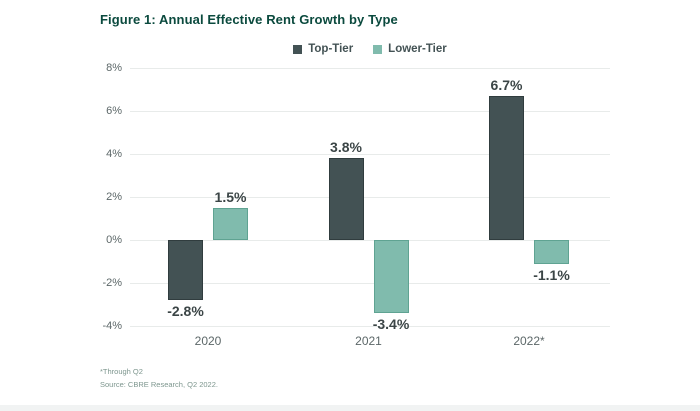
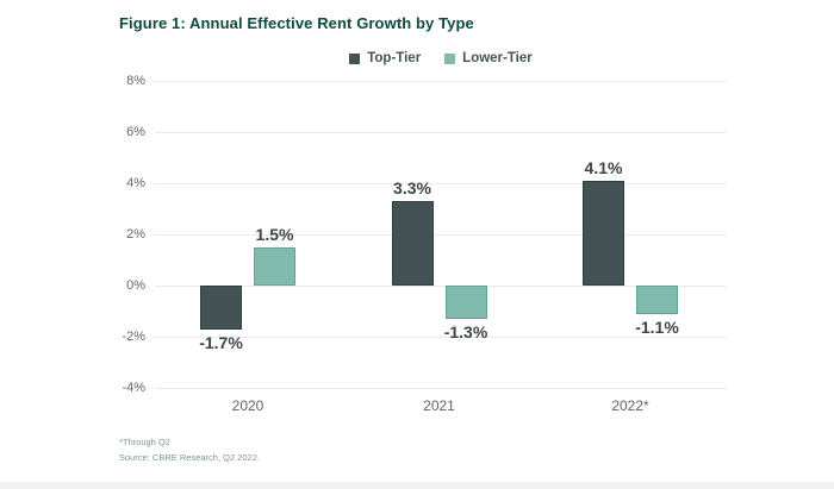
Top-Tier/2020: -2.8% -> -1.7%
Top-Tier/2021: 3.8% -> 3.3%
Lower-Tier/2021: -3.4% -> -1.3%
Top-Tier/2022*: 6.7% -> 4.1%
